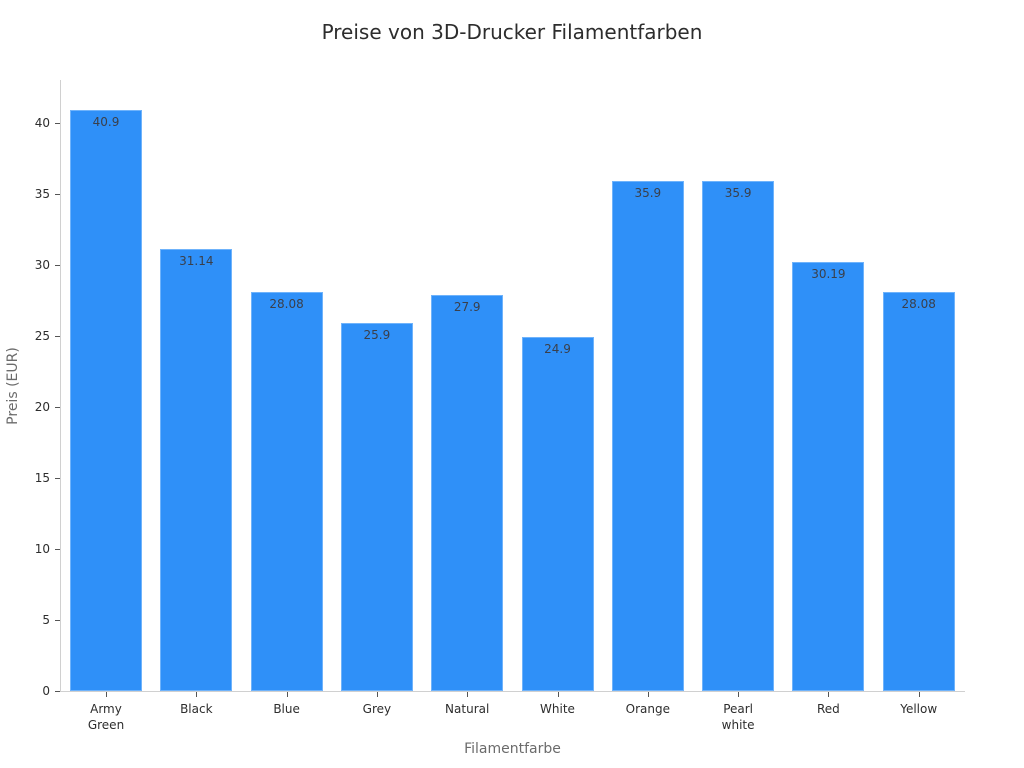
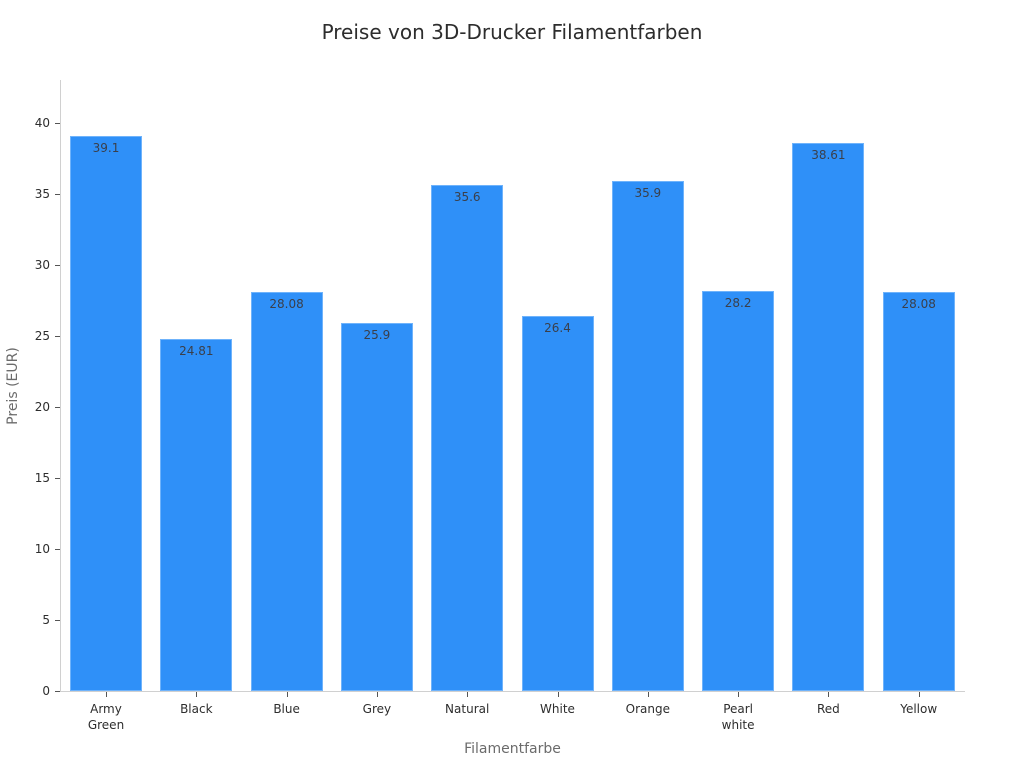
Army Green: 40.9 -> 39.1
Black: 31.14 -> 24.81
Natural: 27.9 -> 35.6
White: 24.9 -> 26.4
Pearl white: 35.9 -> 28.2
Red: 30.19 -> 38.61
